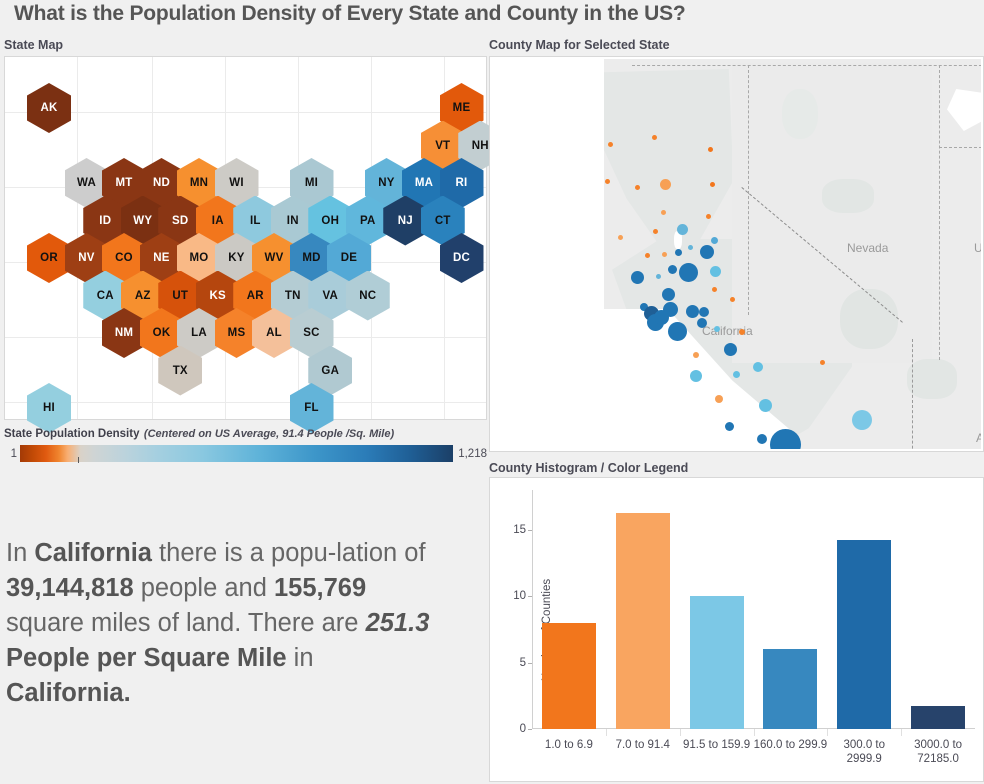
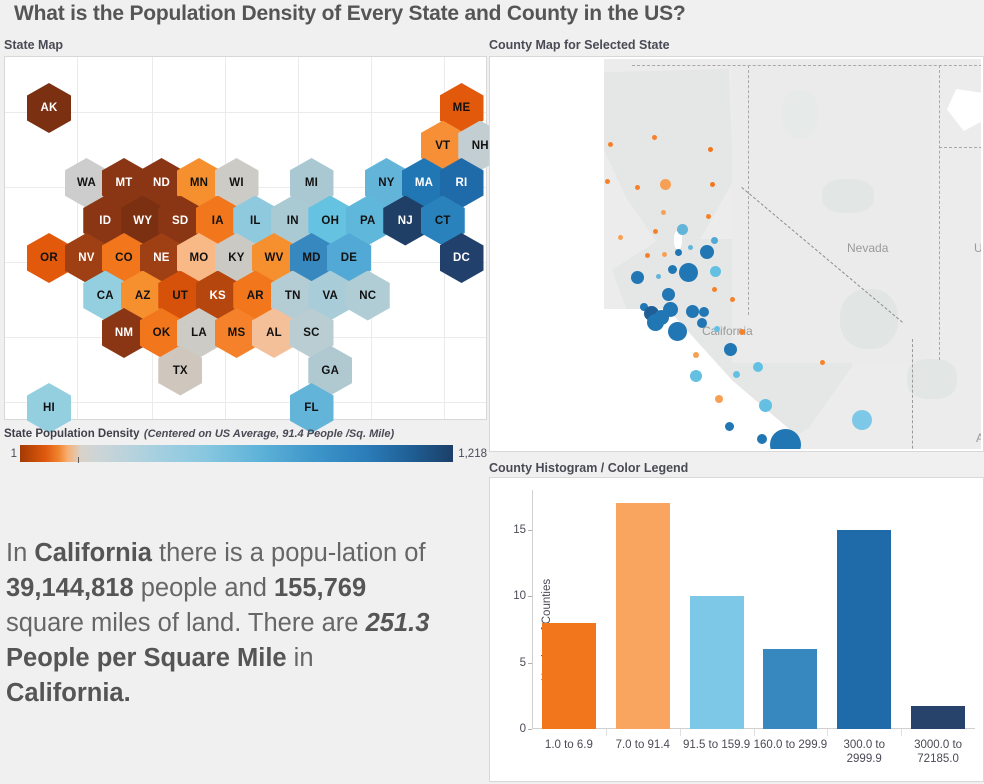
7.0 to 91.4: 16.3 -> 17.0
300.0 to 2999.9: 14.2 -> 15.0
